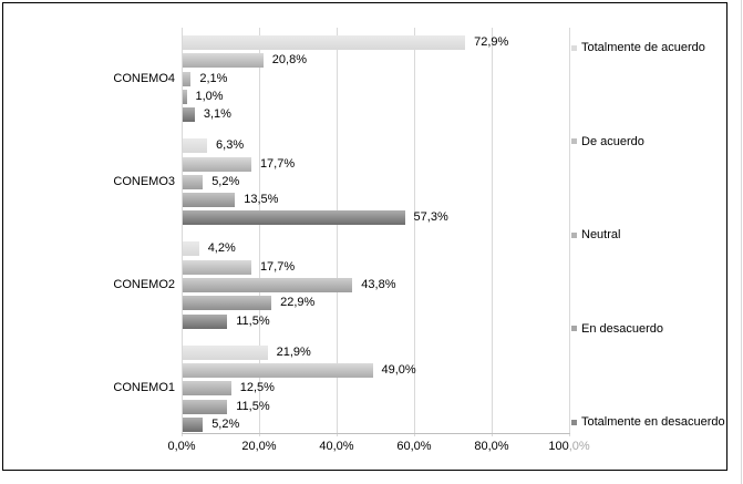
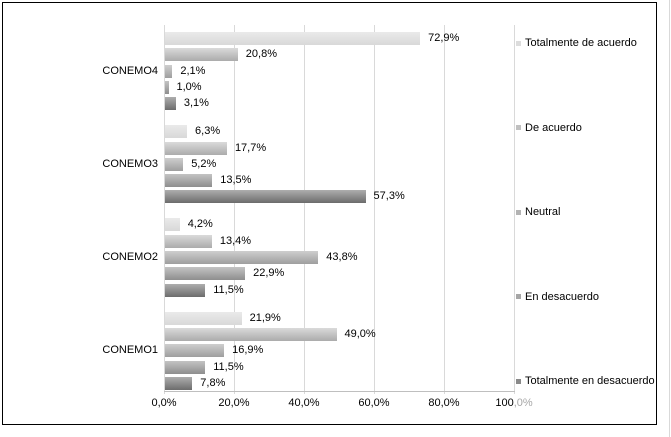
De acuerdo/CONEMO2: 17,7% -> 13,4%
Neutral/CONEMO1: 12,5% -> 16,9%
Totalmente en desacuerdo/CONEMO1: 5,2% -> 7,8%
